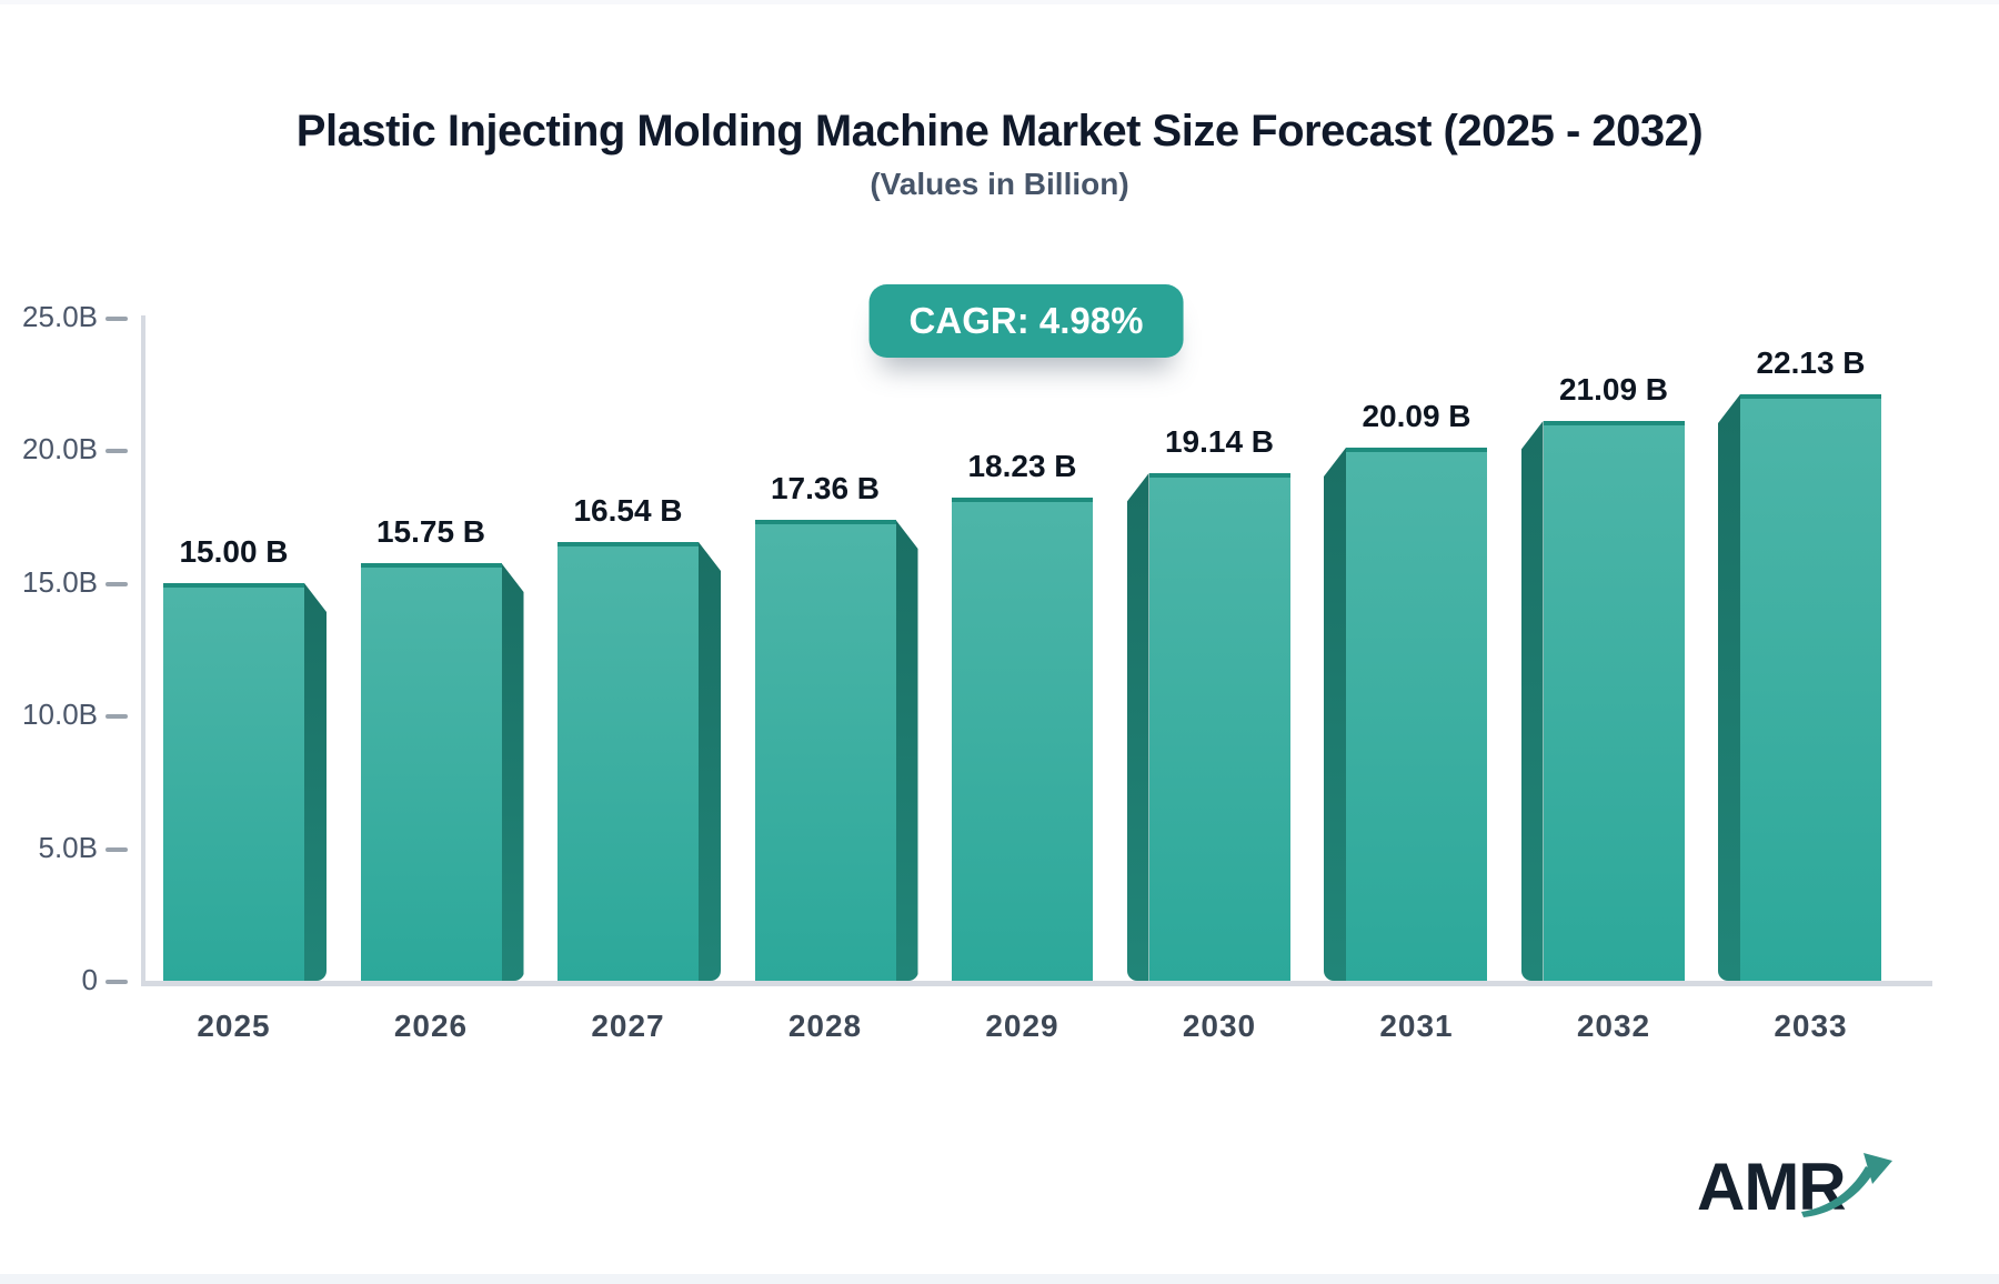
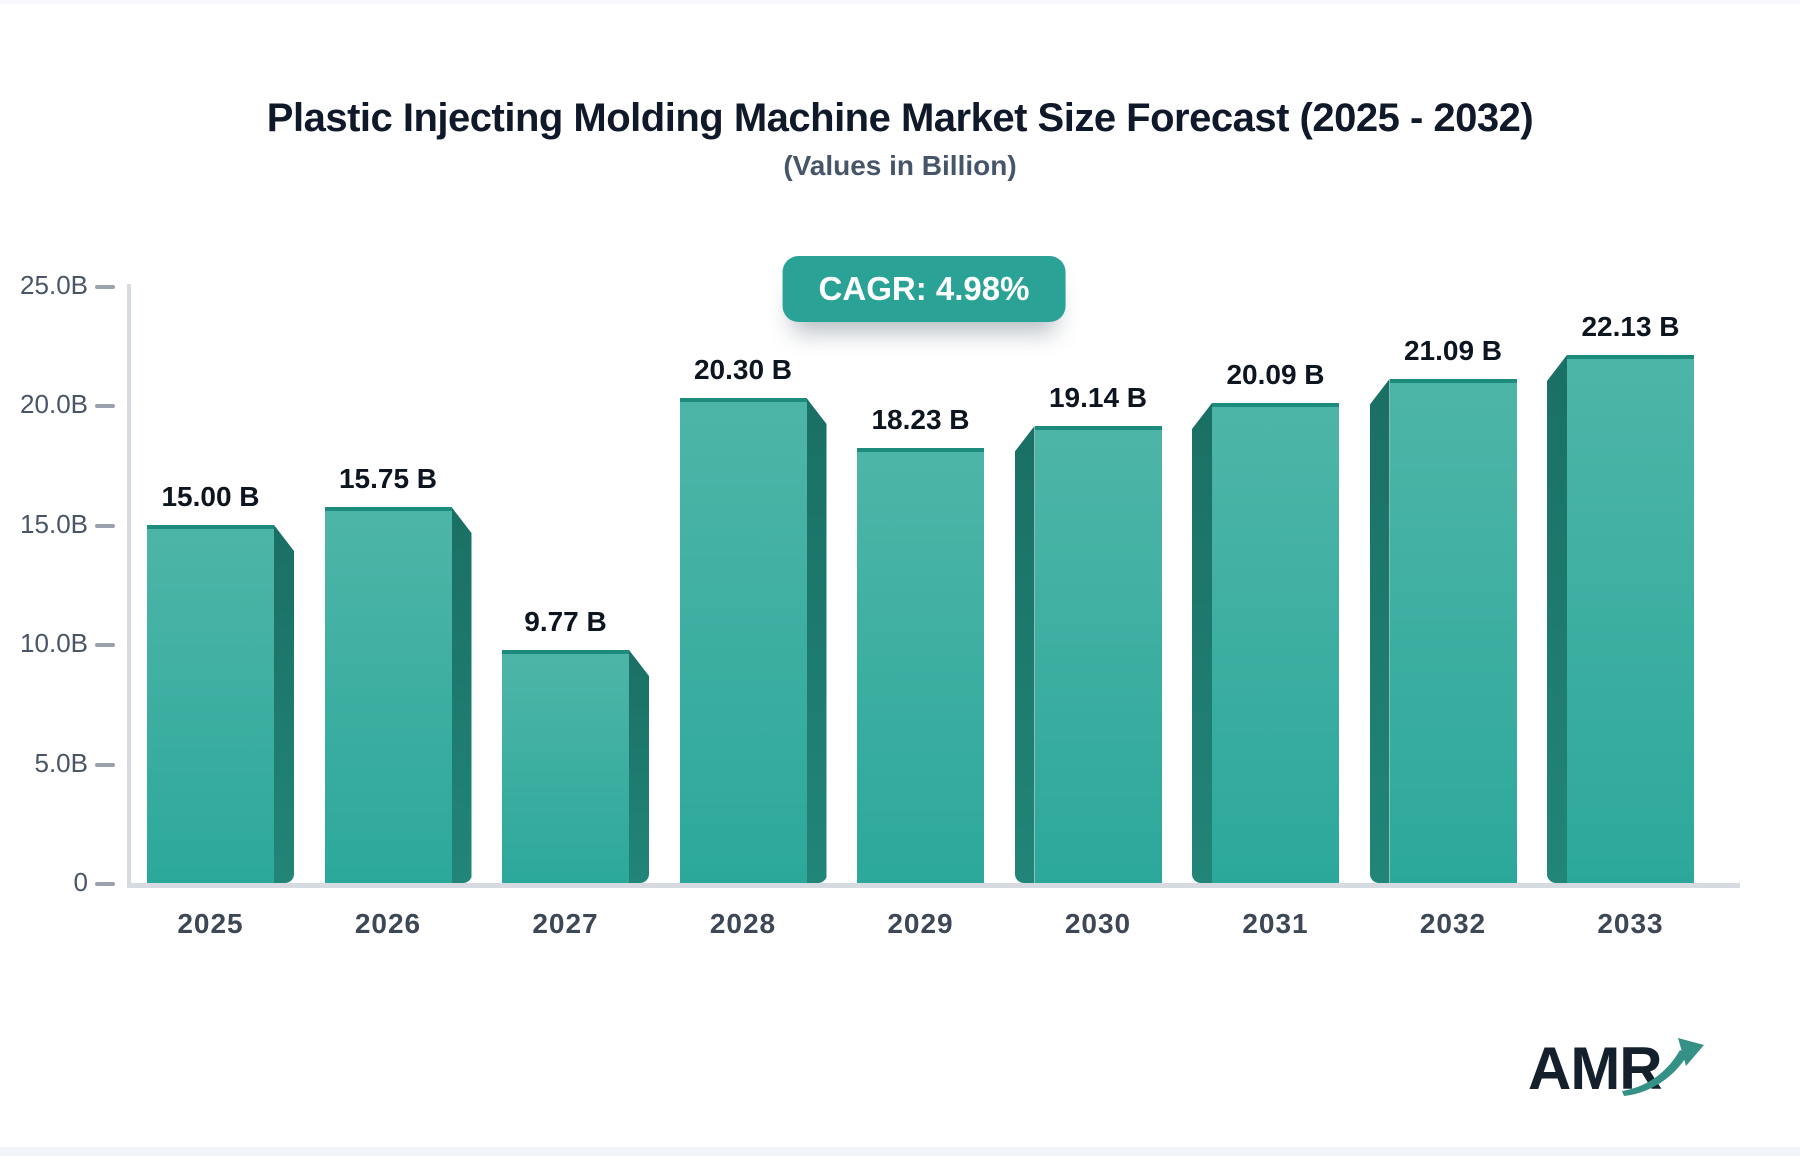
2027: 16.54 -> 9.77
2028: 17.36 -> 20.30
